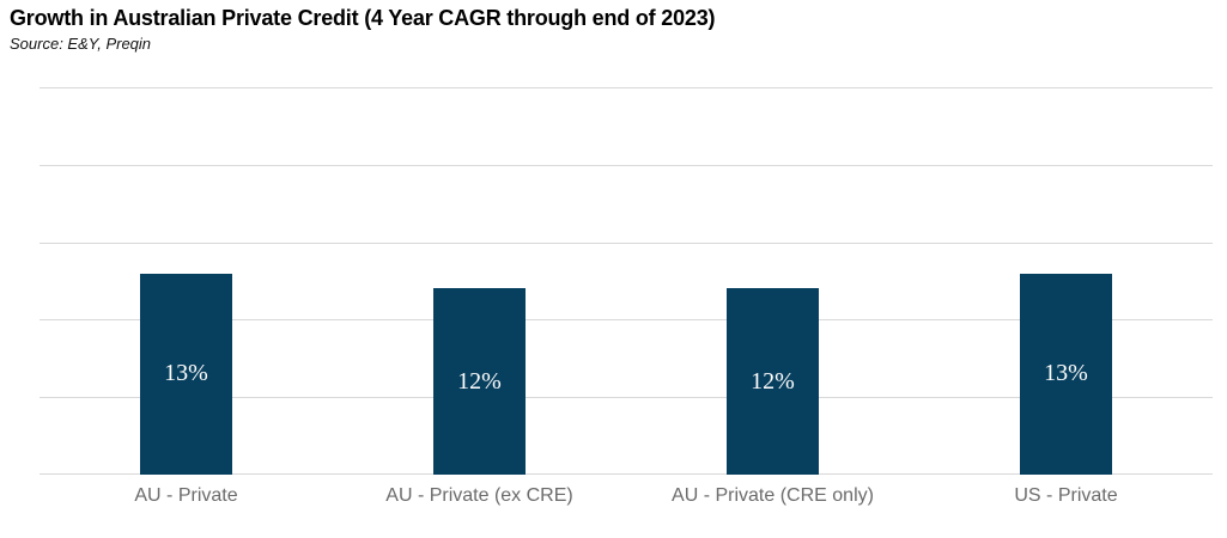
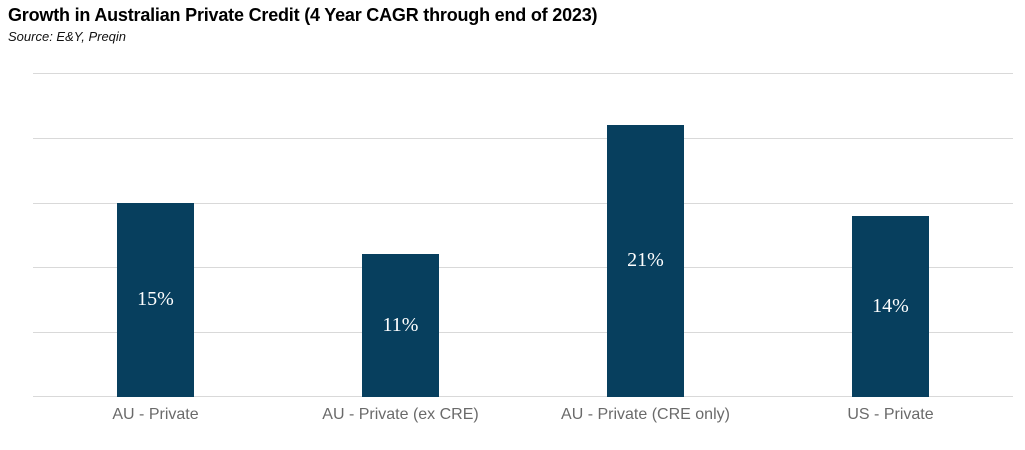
AU - Private: 13% -> 15%
AU - Private (ex CRE): 12% -> 11%
AU - Private (CRE only): 12% -> 21%
US - Private: 13% -> 14%
